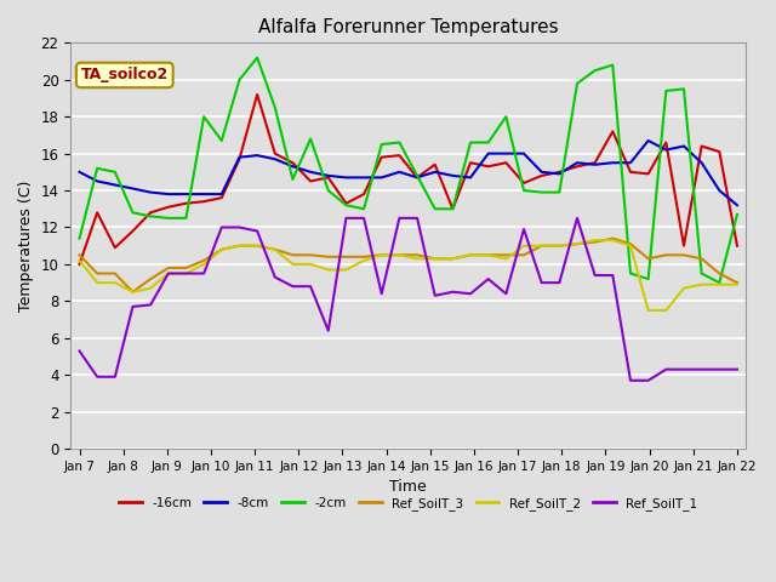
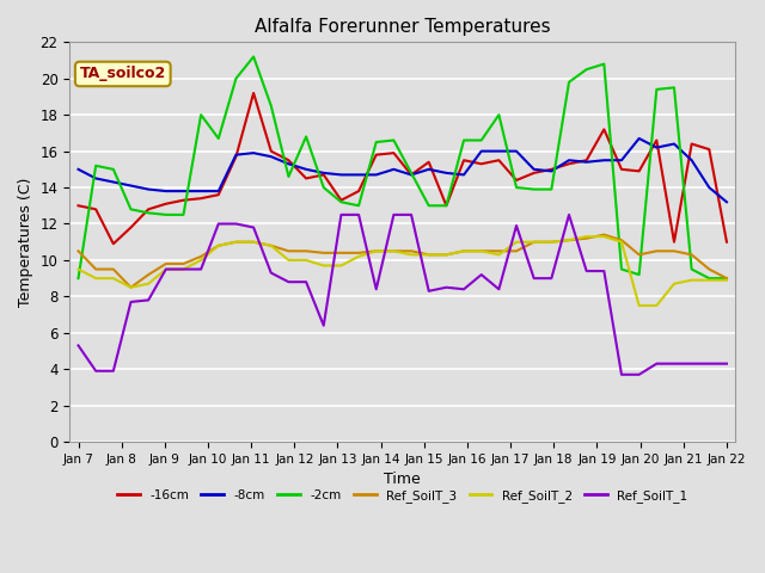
-16cm/Jan 7: 10.0 -> 13.0
-2cm/Jan 7: 11.4 -> 9.0
Ref_SoilT_2/Jan 7: 10.2 -> 9.5
-2cm/Jan 22: 12.7 -> 9.0
